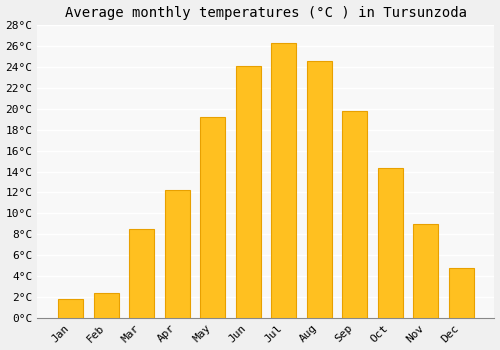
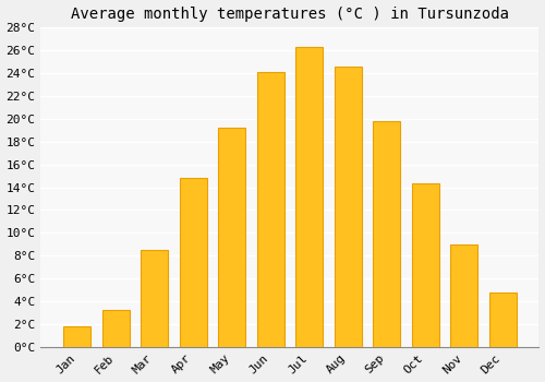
Feb: 2.4°C -> 3.3°C
Apr: 12.2°C -> 14.8°C
